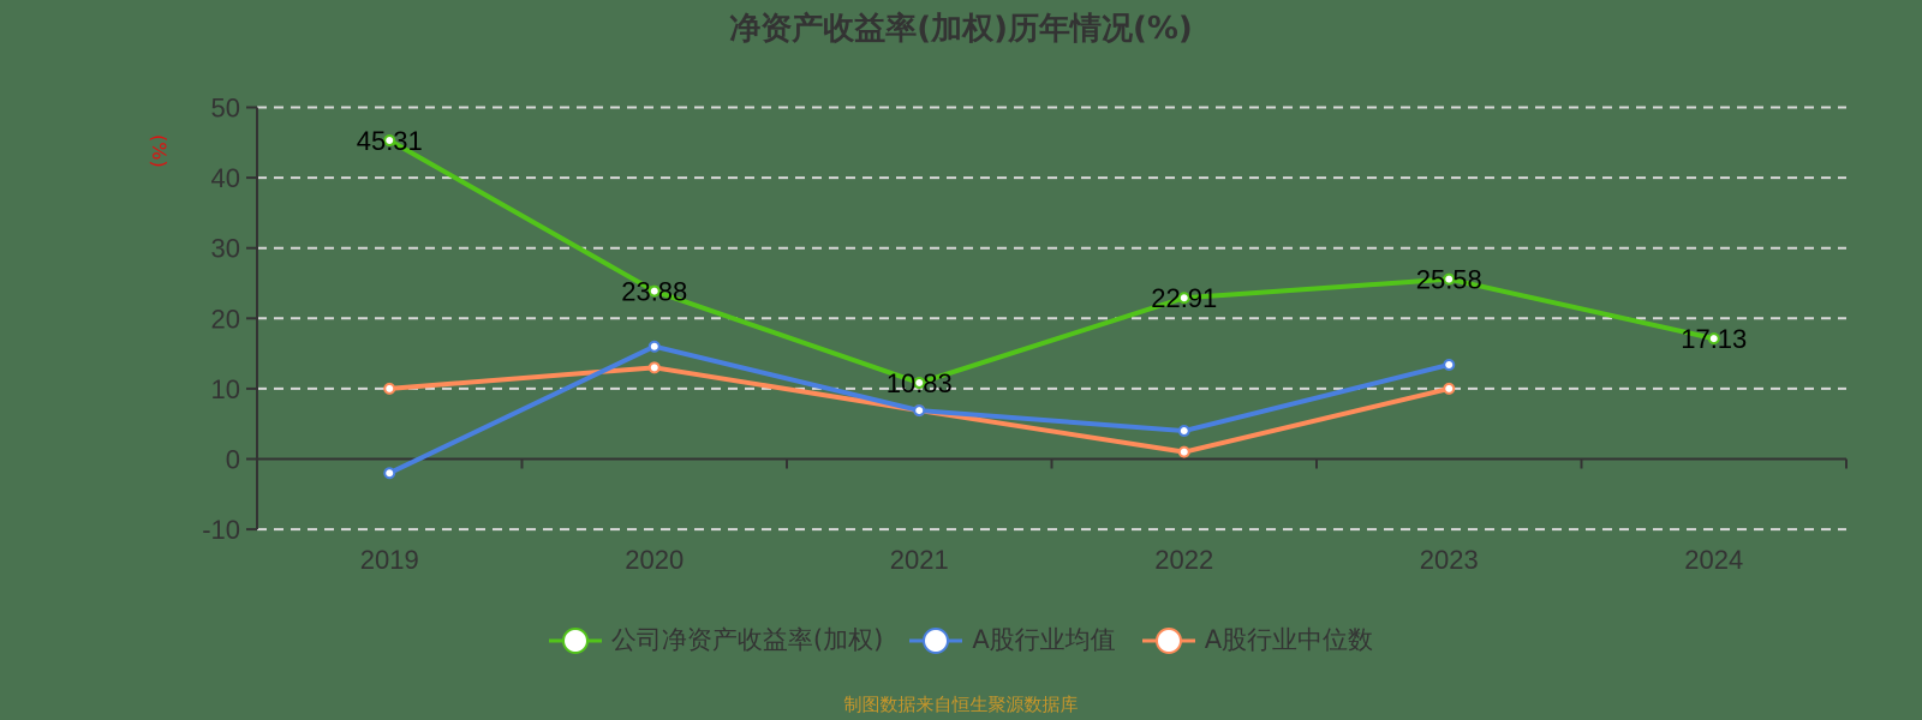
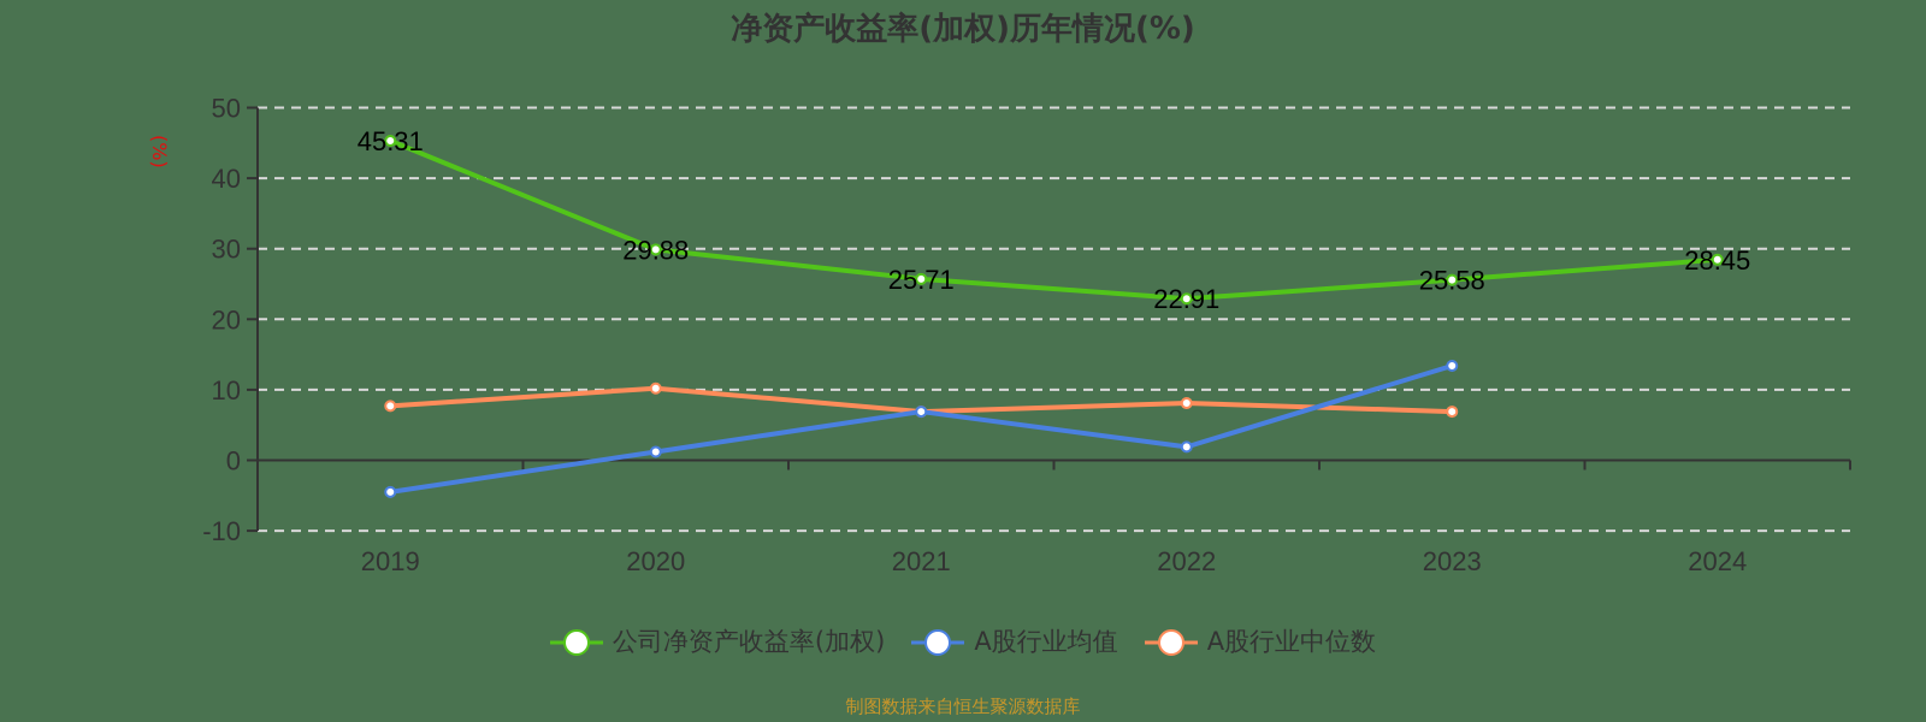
A股行业均值/2019: -2 -> -4
A股行业中位数/2019: 10 -> 8
公司净资产收益率(加权)/2020: 23.88 -> 29.88
A股行业均值/2020: 16 -> 1
A股行业中位数/2020: 13 -> 10
公司净资产收益率(加权)/2021: 10.83 -> 25.71
A股行业均值/2022: 4 -> 2
A股行业中位数/2022: 1 -> 8
A股行业中位数/2023: 10 -> 7
公司净资产收益率(加权)/2024: 17.13 -> 28.45
